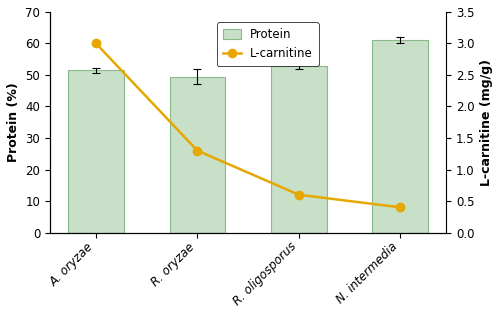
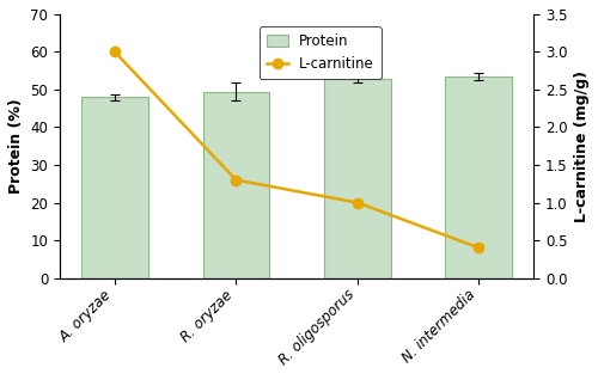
Protein/A. oryzae: 51.5 -> 48.0
L-carnitine/R. oligosporus: 0.6 -> 1.0
Protein/N. intermedia: 61.0 -> 53.5
